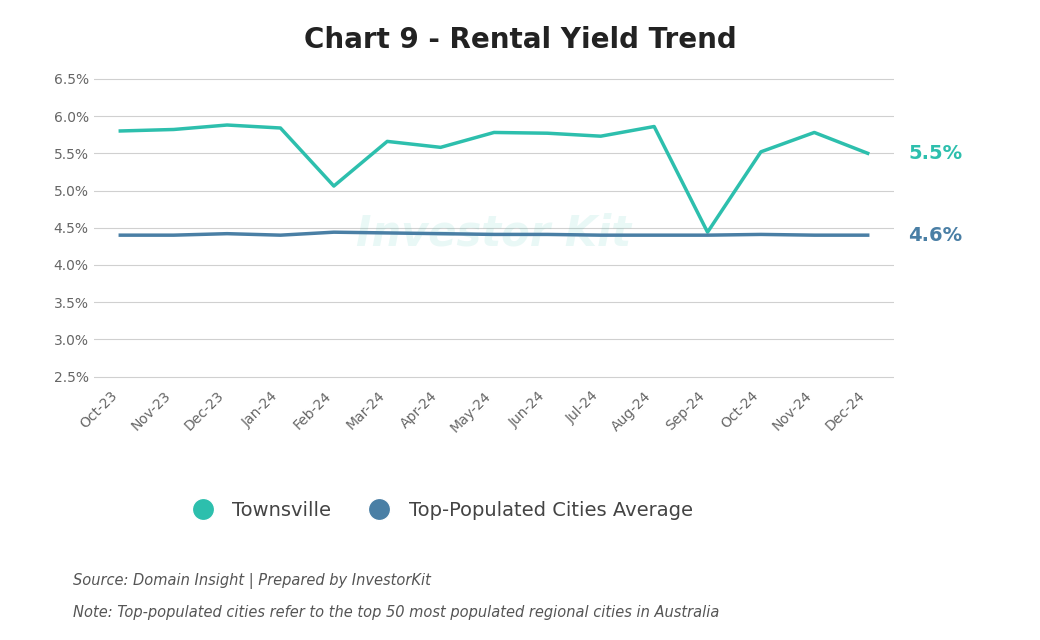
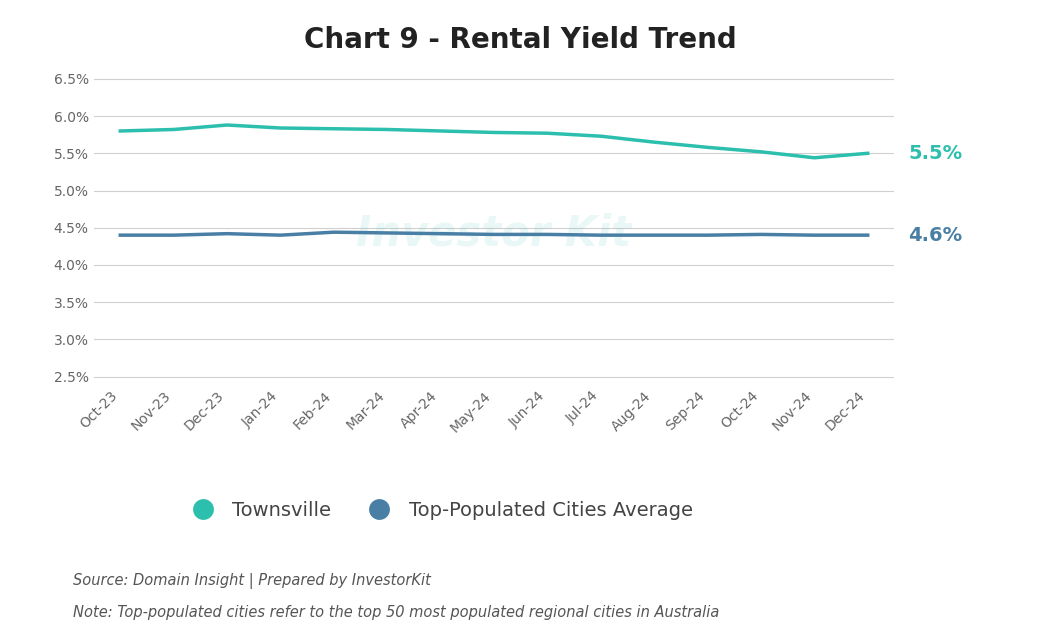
Townsville/Feb-24: 5.06% -> 5.83%
Townsville/Mar-24: 5.66% -> 5.82%
Townsville/Apr-24: 5.58% -> 5.80%
Townsville/Aug-24: 5.86% -> 5.65%
Townsville/Sep-24: 4.44% -> 5.58%
Townsville/Nov-24: 5.78% -> 5.44%
